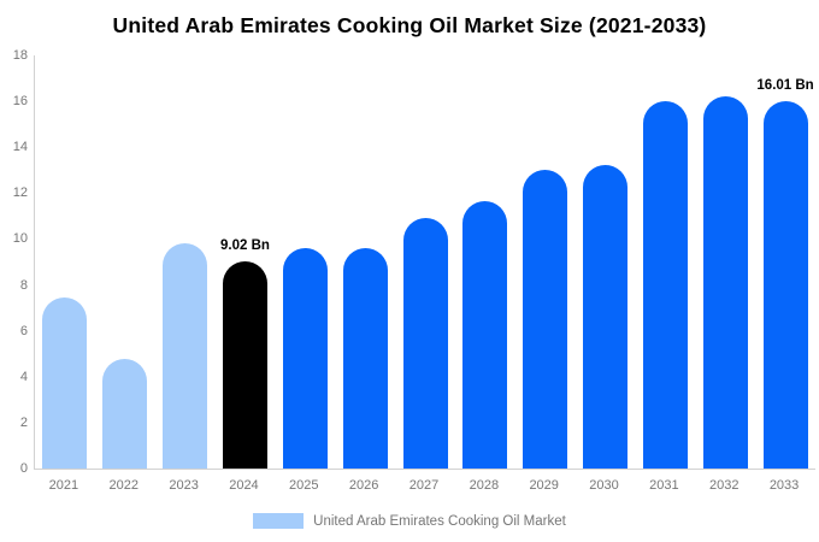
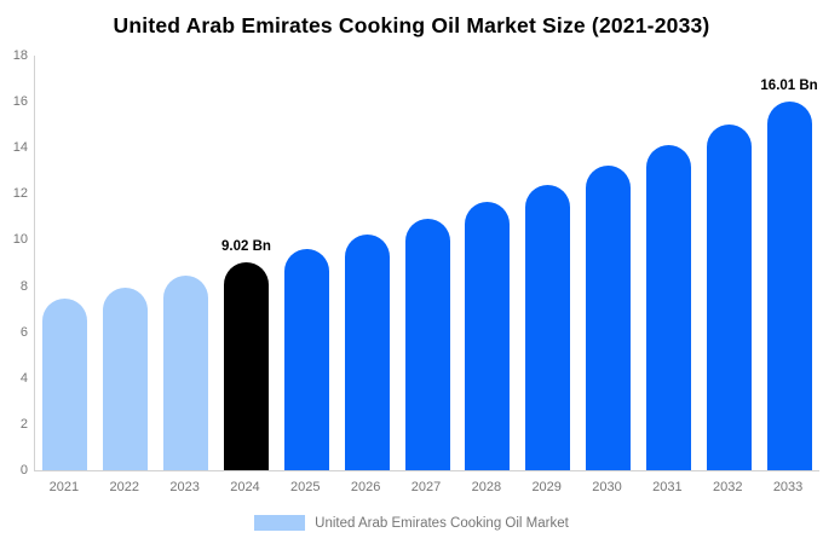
2022: 4.8 -> 7.9
2023: 9.8 -> 8.5
2026: 9.6 -> 10.2
2029: 13.0 -> 12.4
2031: 16.0 -> 14.1
2032: 16.2 -> 15.0
